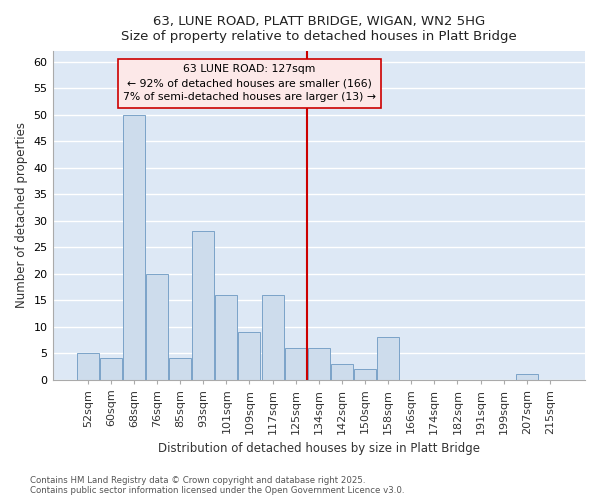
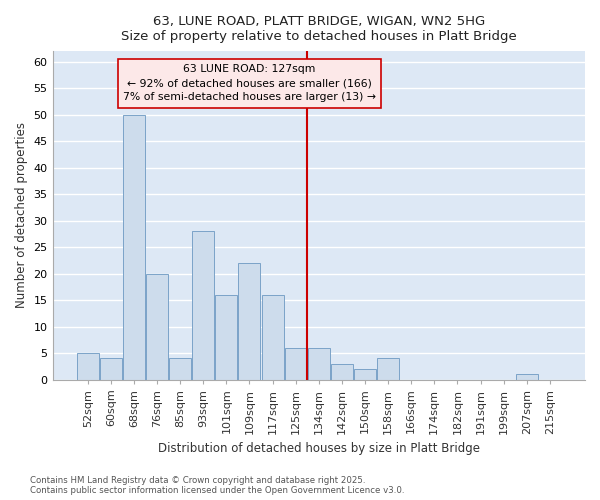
109sqm: 9 -> 22
158sqm: 8 -> 4
